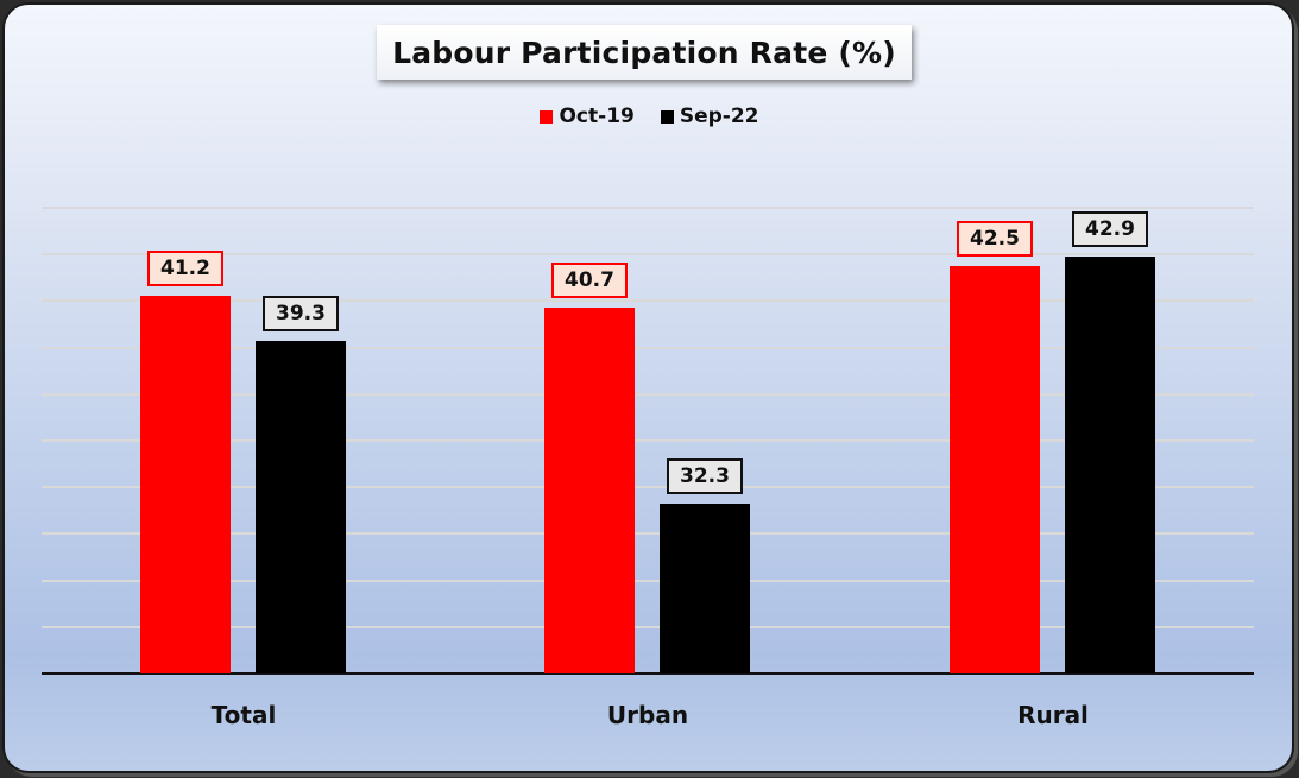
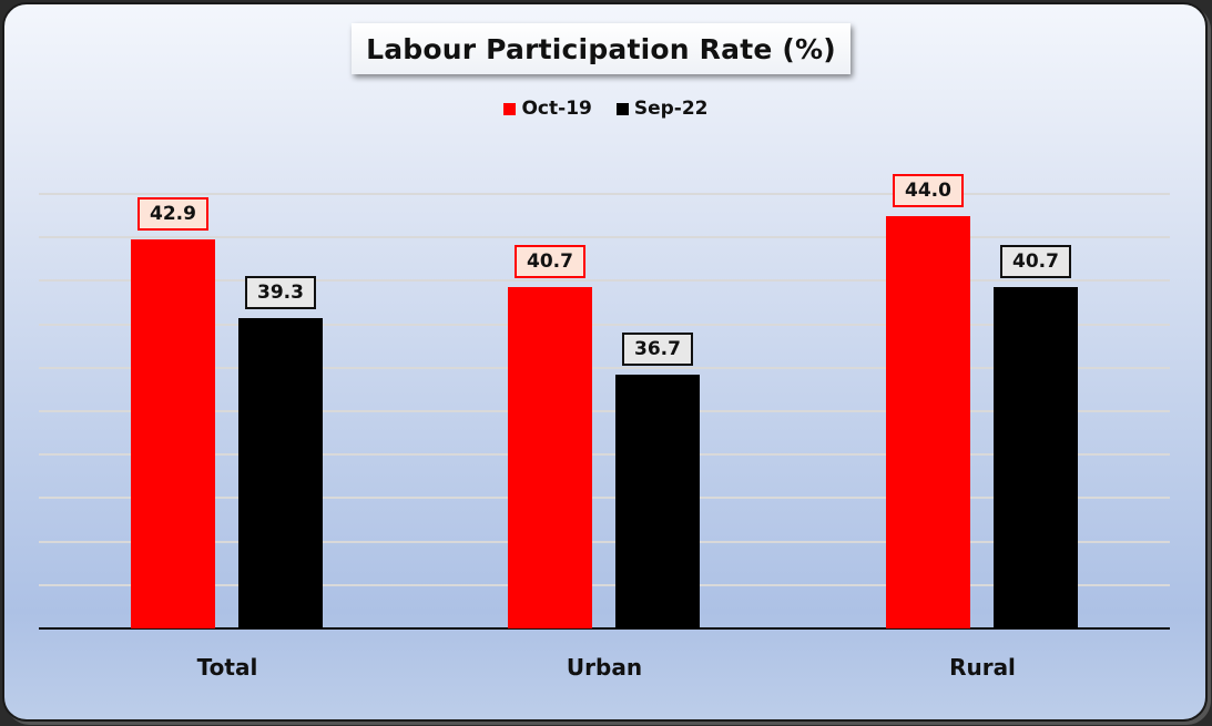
Oct-19/Total: 41.2 -> 42.9
Sep-22/Urban: 32.3 -> 36.7
Oct-19/Rural: 42.5 -> 44.0
Sep-22/Rural: 42.9 -> 40.7
